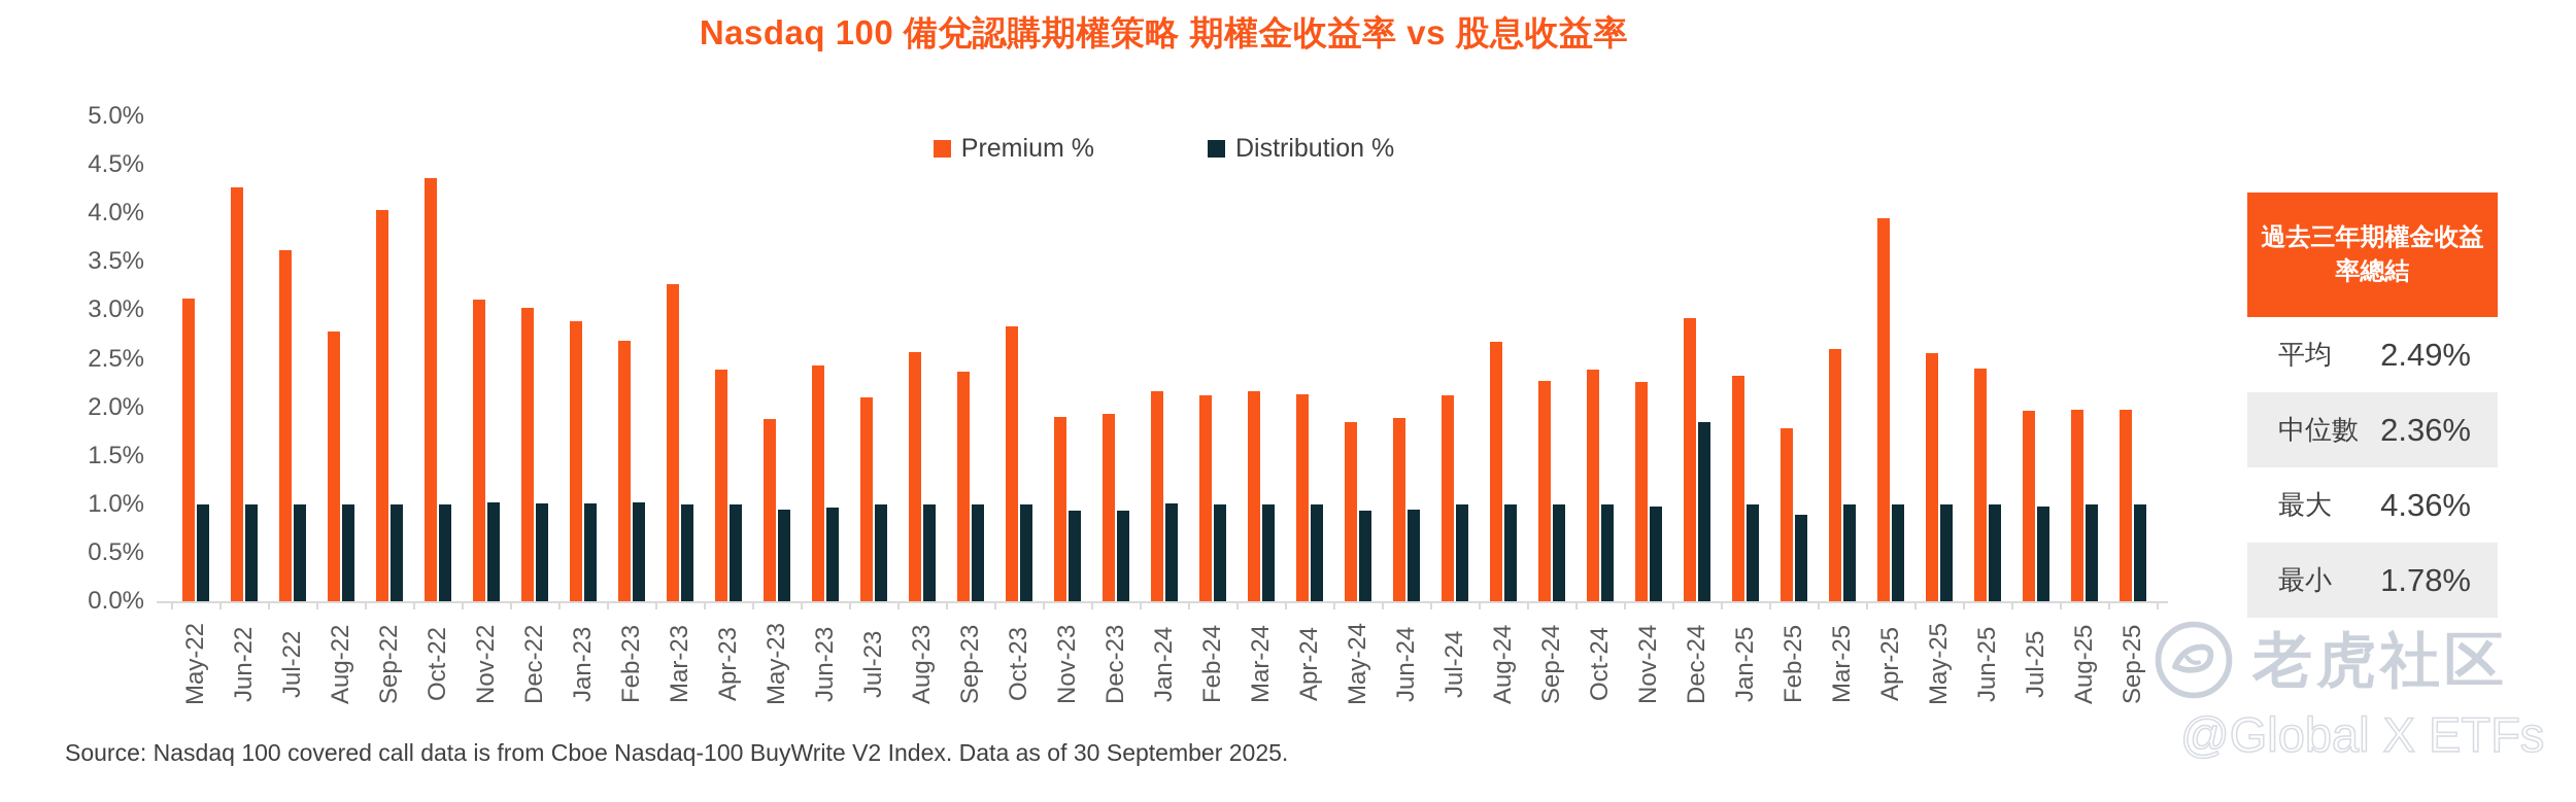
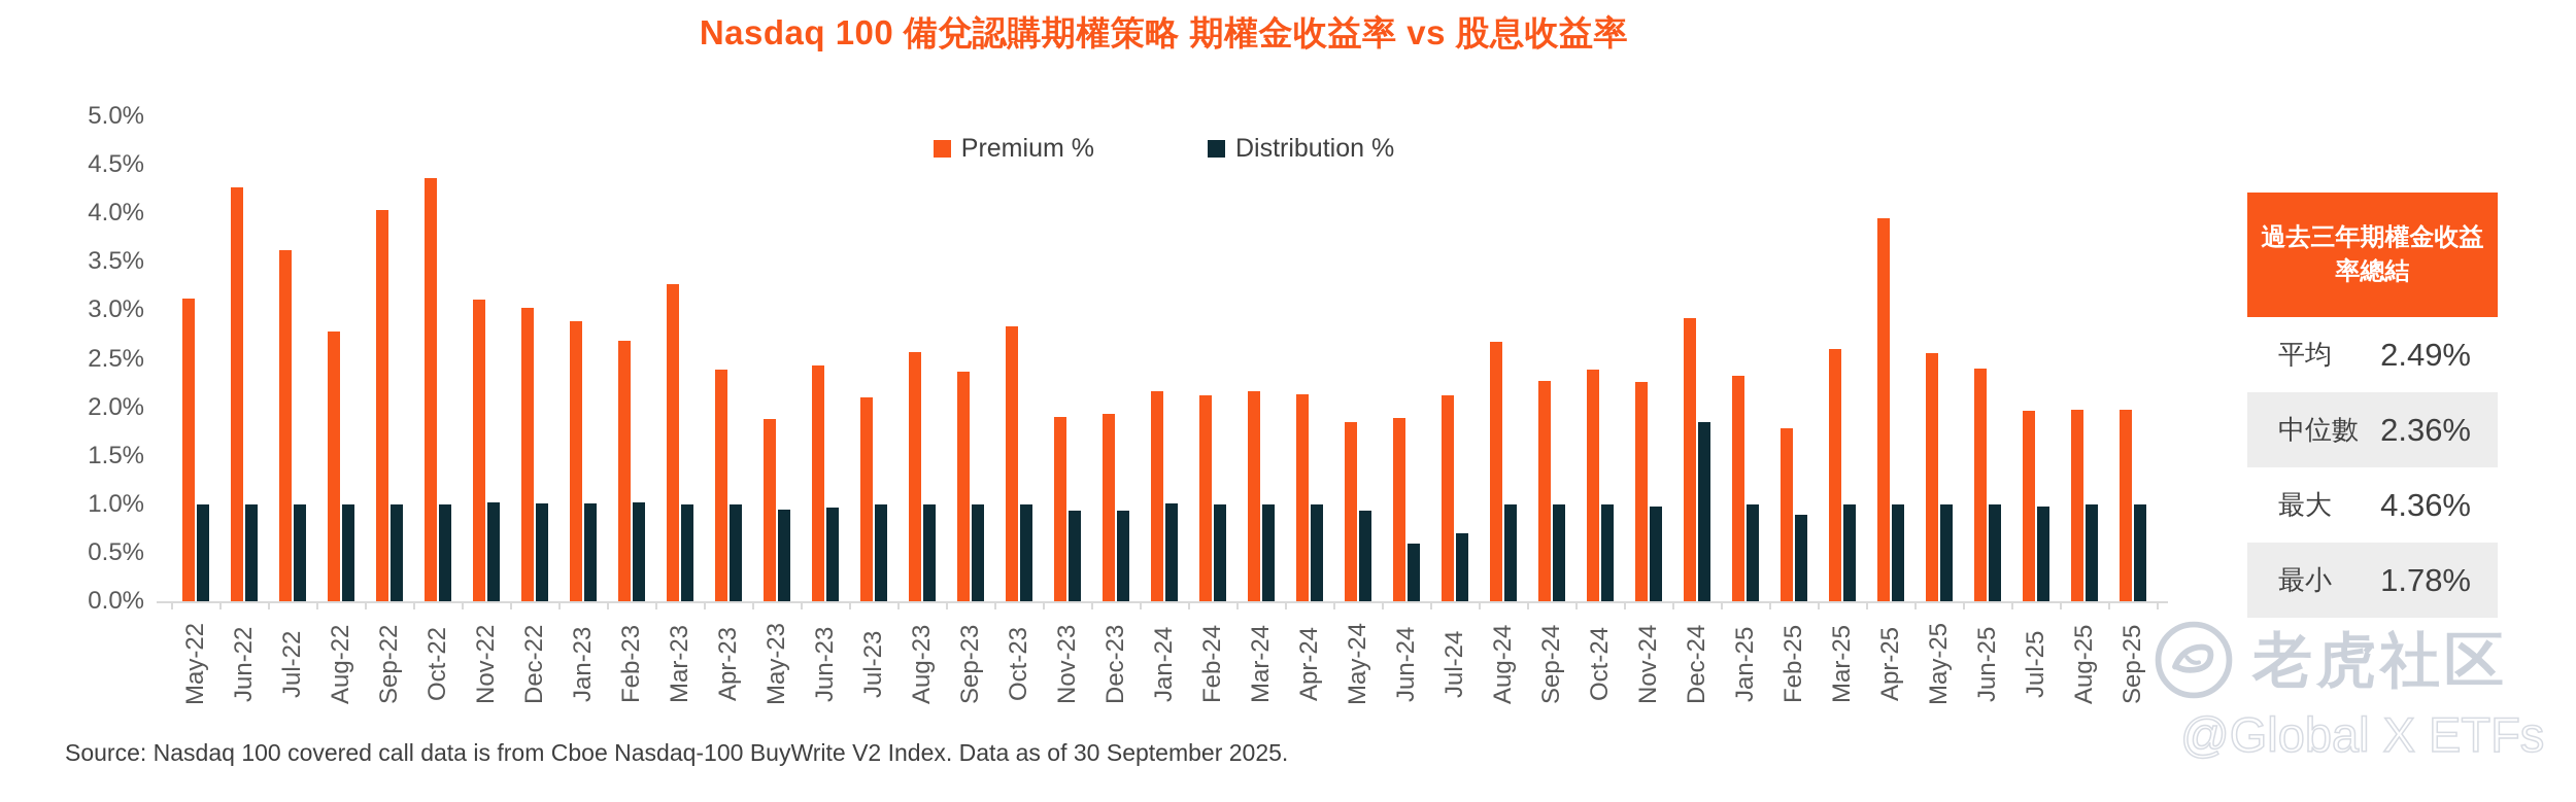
Distribution %/Jun-24: 0.9% -> 0.6%
Distribution %/Jul-24: 1.0% -> 0.7%
